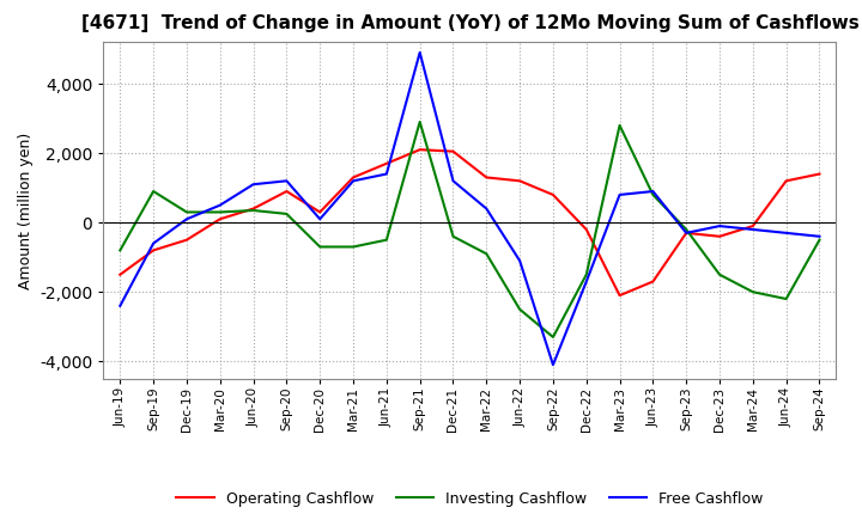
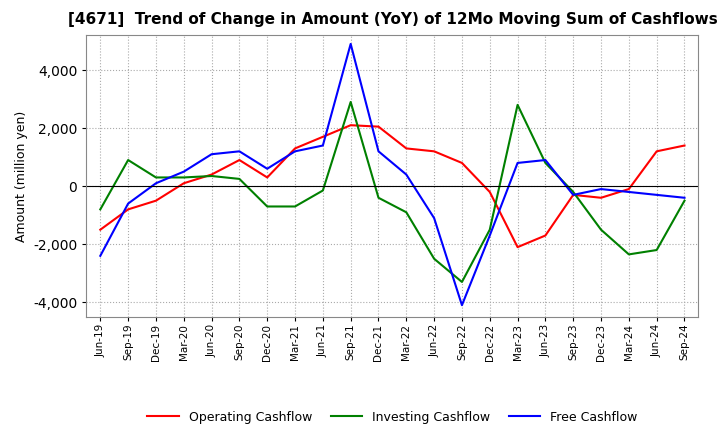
Free Cashflow/Dec-20: 100 -> 600
Investing Cashflow/Jun-21: -500 -> -150
Investing Cashflow/Mar-24: -2,000 -> -2,350
